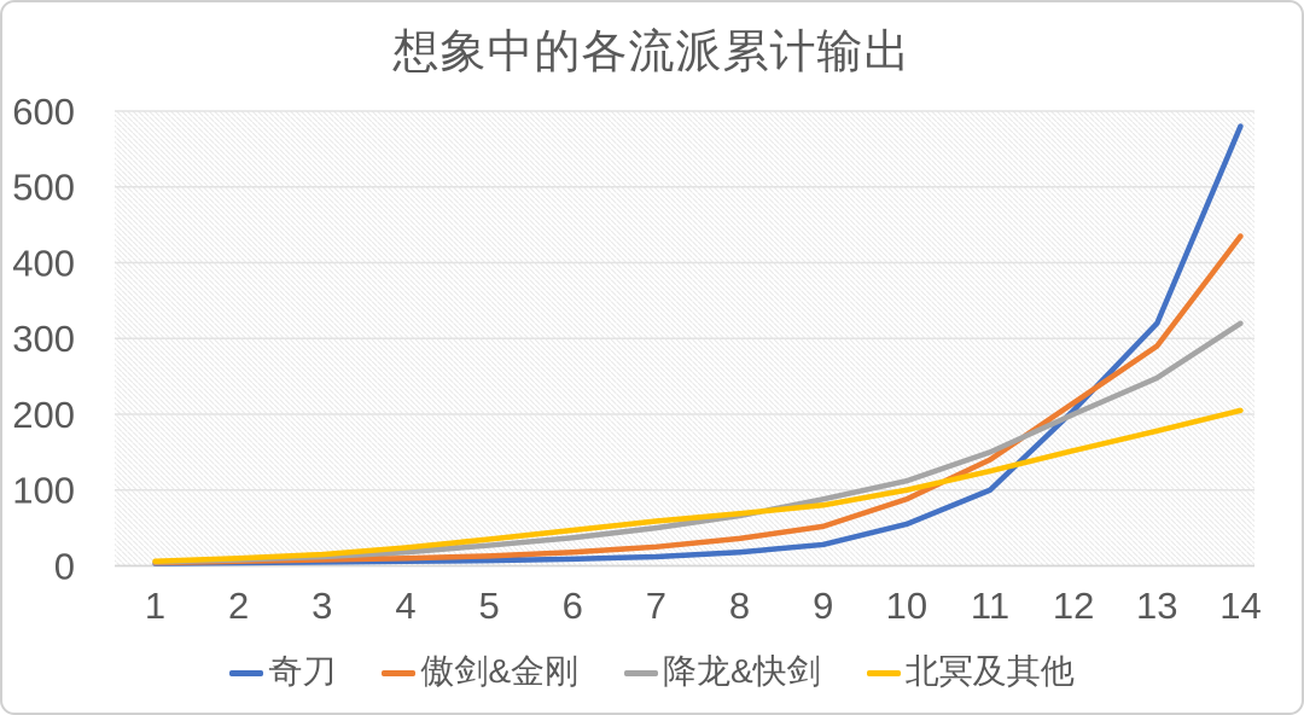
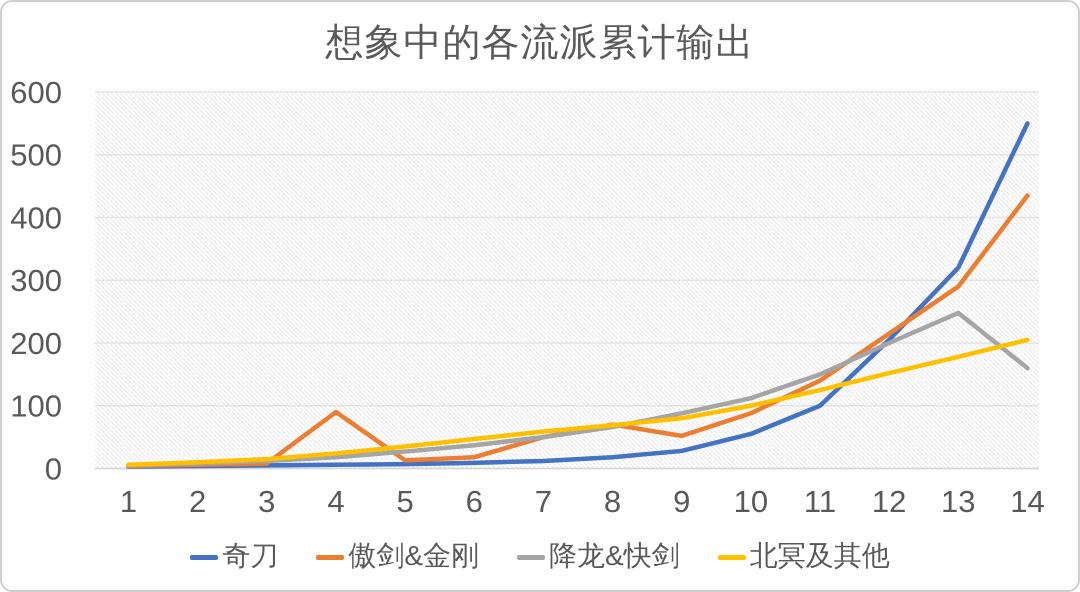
傲剑&金刚/4: 10 -> 90
傲剑&金刚/7: 20 -> 50
傲剑&金刚/8: 40 -> 70
奇刀/14: 580 -> 550
降龙&快剑/14: 320 -> 160
